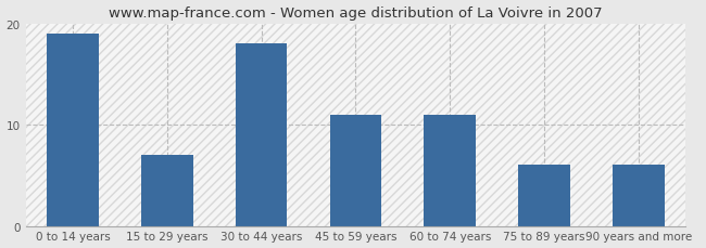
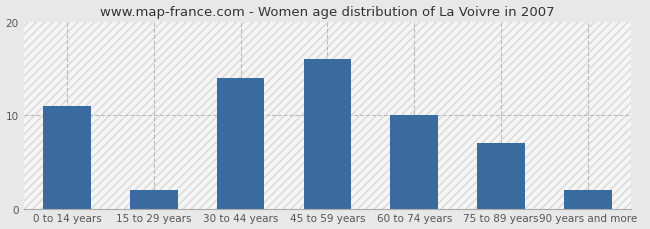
0 to 14 years: 19 -> 11
15 to 29 years: 7 -> 2
30 to 44 years: 18 -> 14
45 to 59 years: 11 -> 16
60 to 74 years: 11 -> 10
75 to 89 years: 6 -> 7
90 years and more: 6 -> 2
